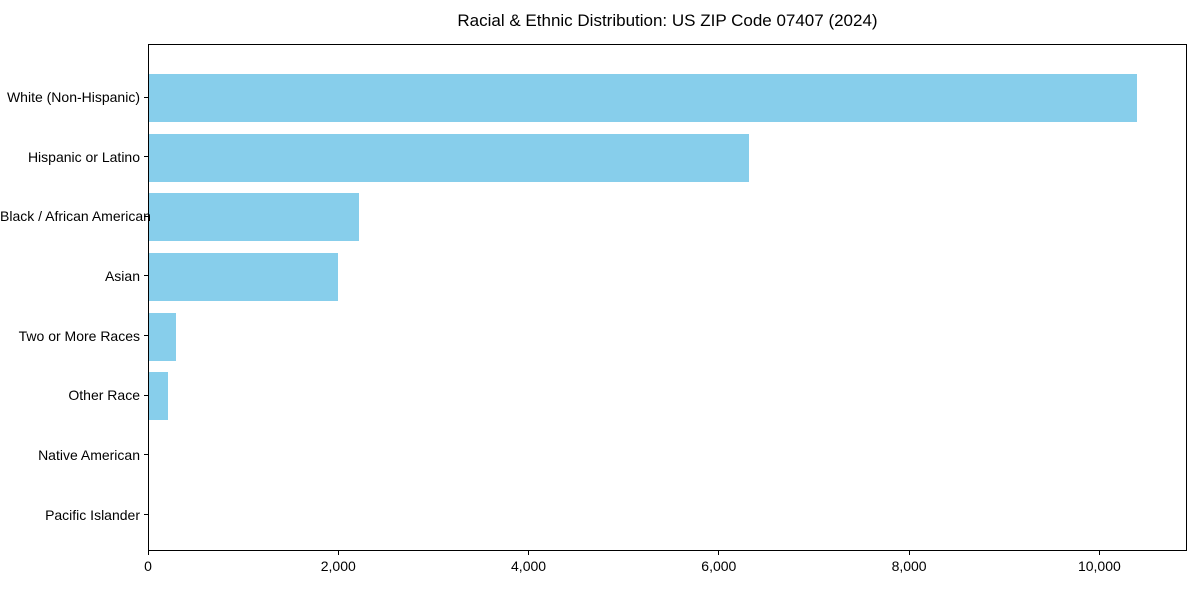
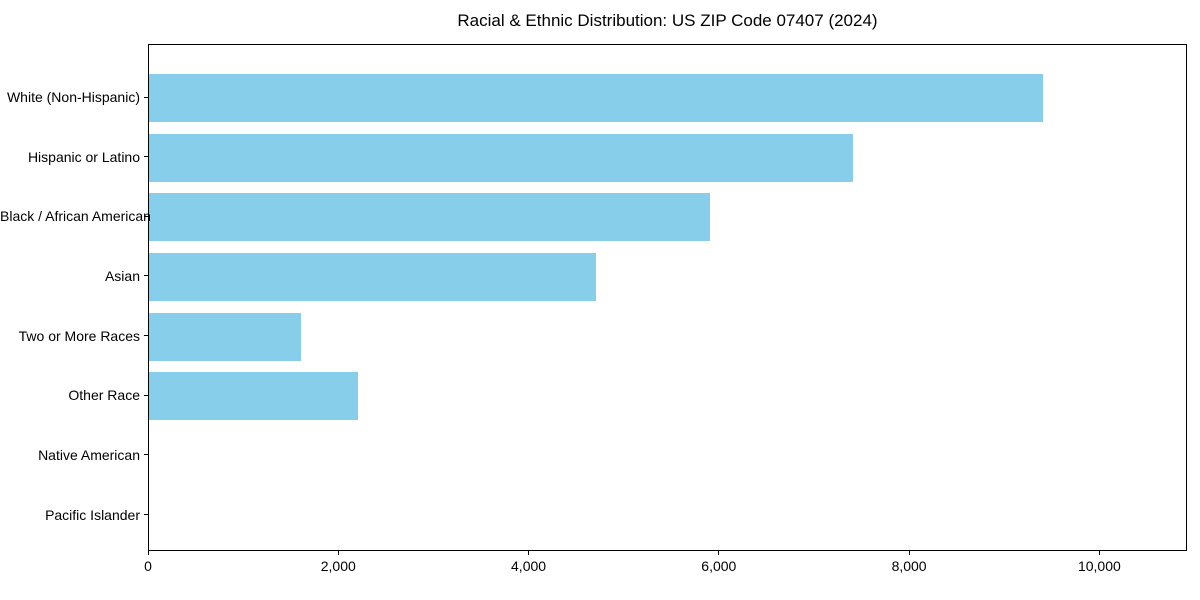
White (Non-Hispanic): 10400 -> 9400
Hispanic or Latino: 6300 -> 7400
Black / African American: 2200 -> 5900
Asian: 2000 -> 4700
Two or More Races: 300 -> 1600
Other Race: 200 -> 2200
